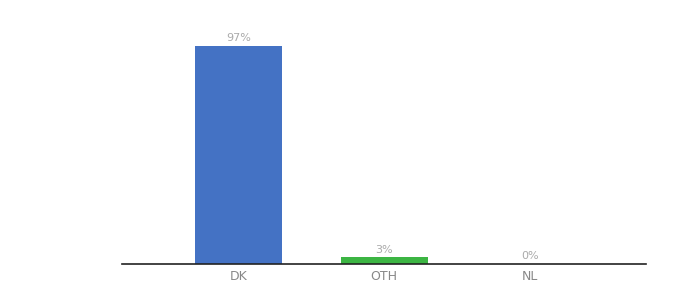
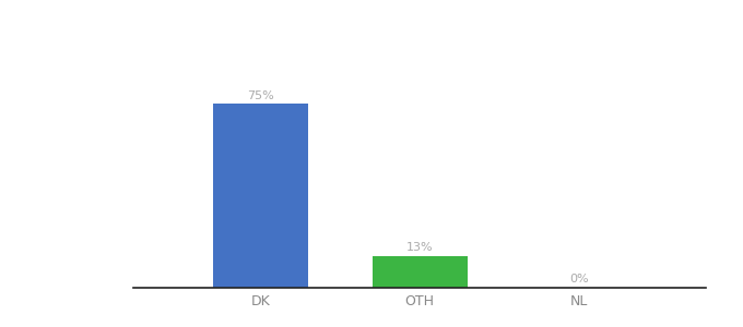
DK: 97% -> 75%
OTH: 3% -> 13%
